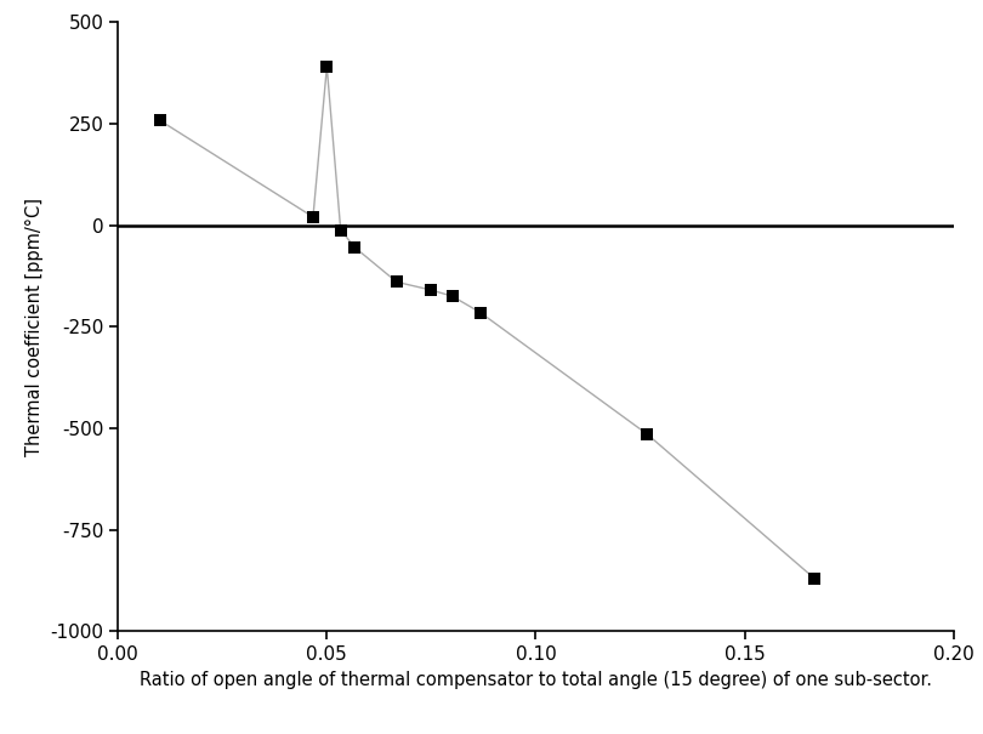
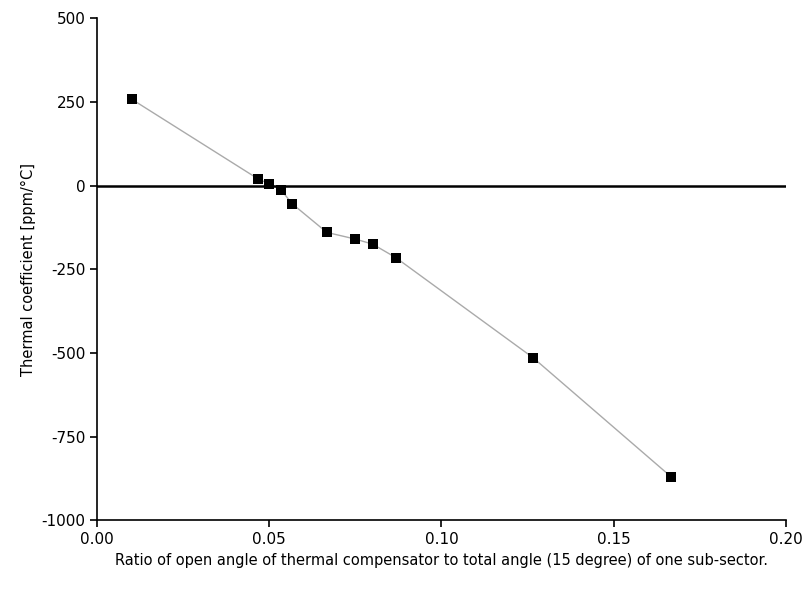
0.05: 390 -> 5
